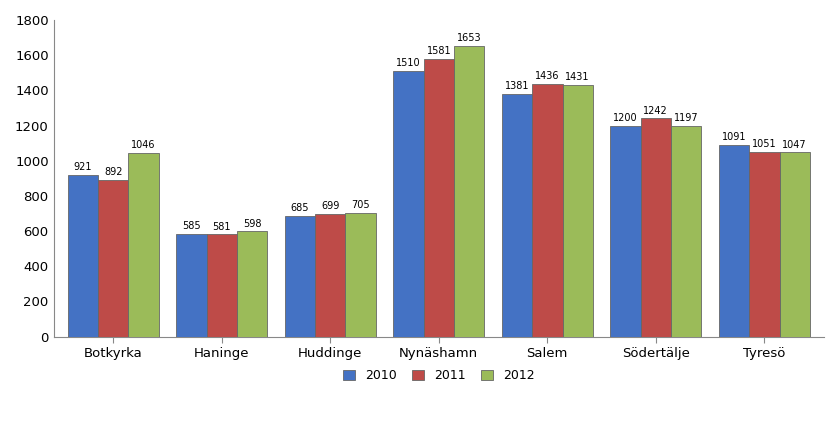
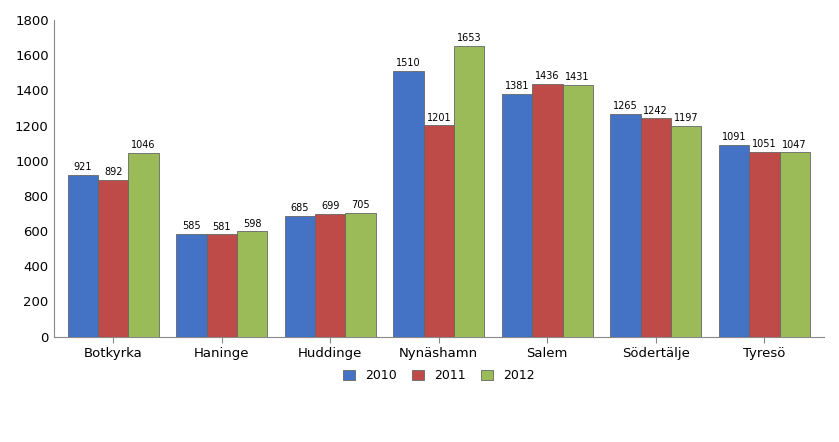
2011/Nynäshamn: 1581 -> 1201
2010/Södertälje: 1200 -> 1265
